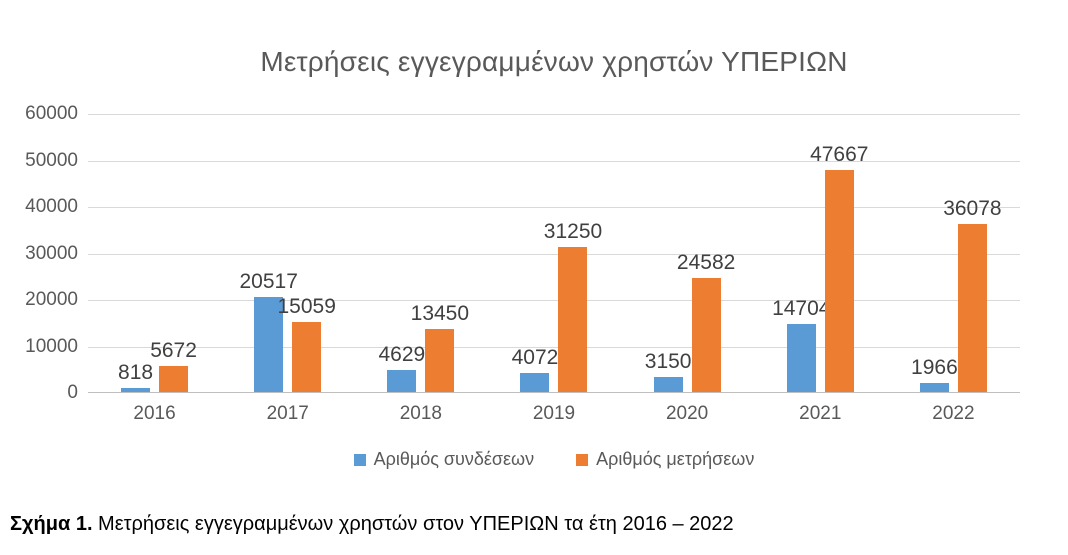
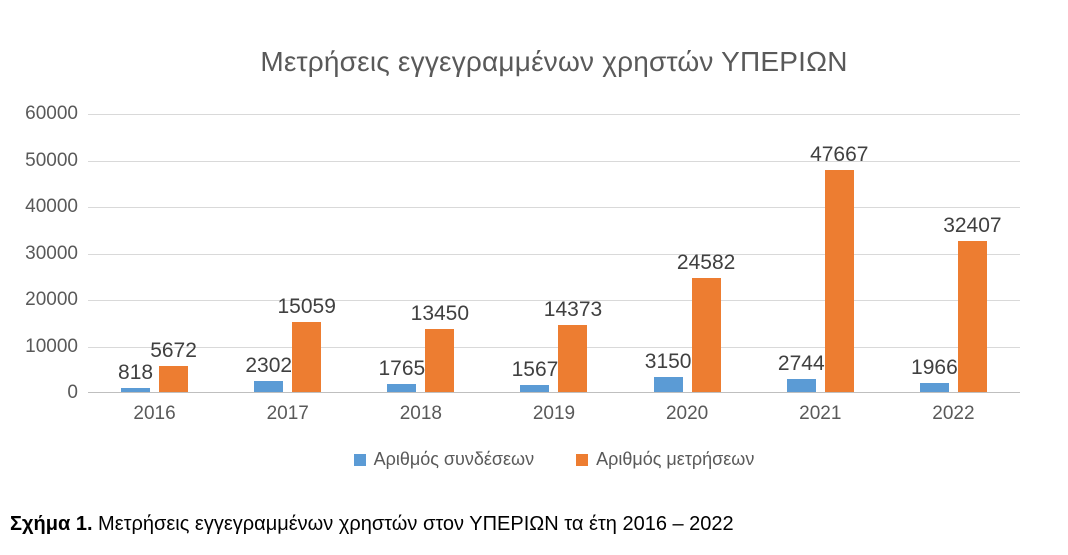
Αριθμός συνδέσεων/2017: 20517 -> 2302
Αριθμός συνδέσεων/2018: 4629 -> 1765
Αριθμός συνδέσεων/2019: 4072 -> 1567
Αριθμός μετρήσεων/2019: 31250 -> 14373
Αριθμός συνδέσεων/2021: 14704 -> 2744
Αριθμός μετρήσεων/2022: 36078 -> 32407
